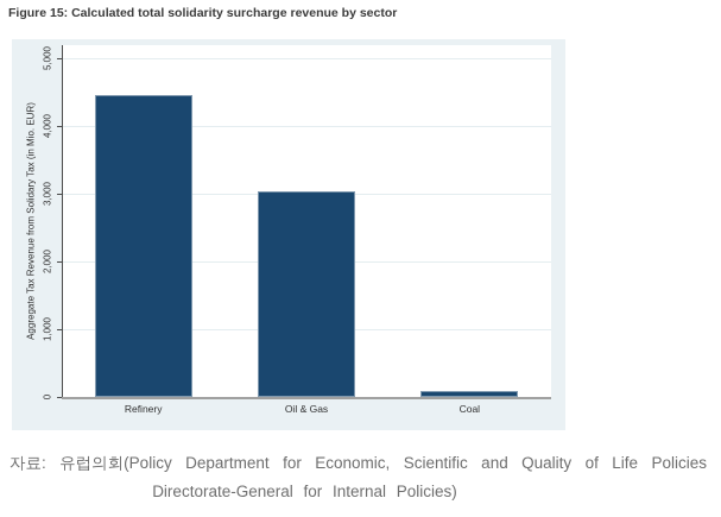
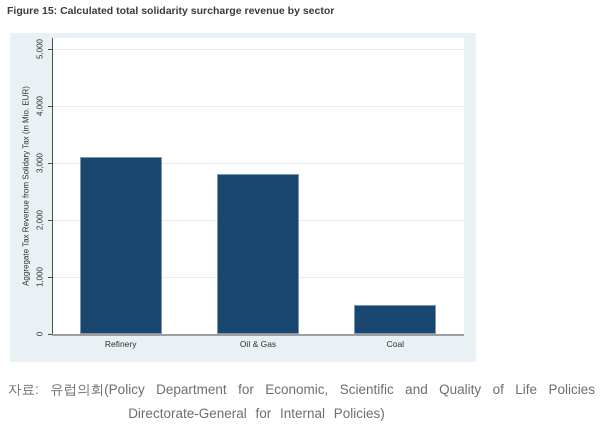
Refinery: 4400 -> 3100
Oil & Gas: 3000 -> 2800
Coal: 100 -> 500
